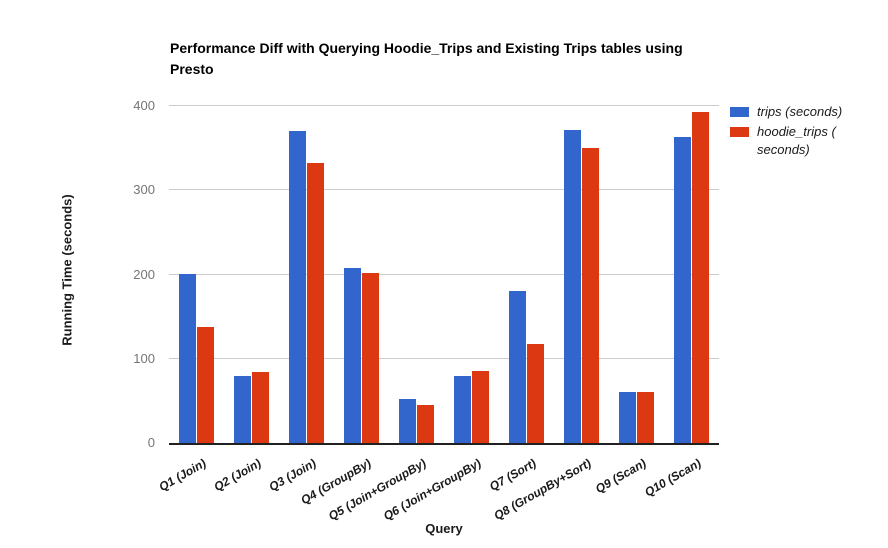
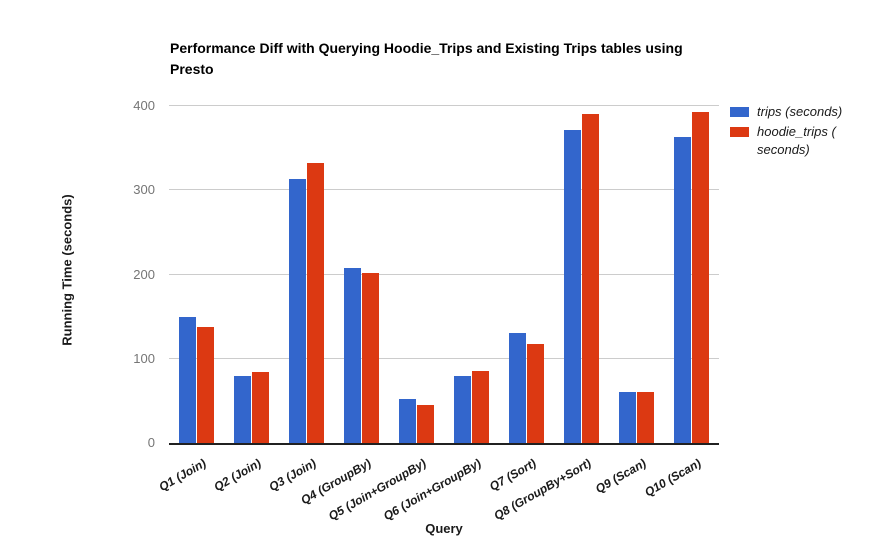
trips (seconds)/Q1 (Join): 200 -> 150
trips (seconds)/Q3 (Join): 370 -> 310
trips (seconds)/Q7 (Sort): 180 -> 130
hoodie_trips ( seconds)/Q8 (GroupBy+Sort): 350 -> 390
